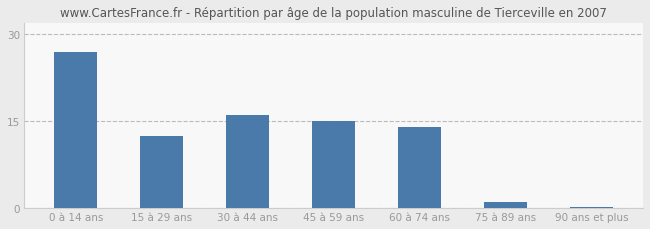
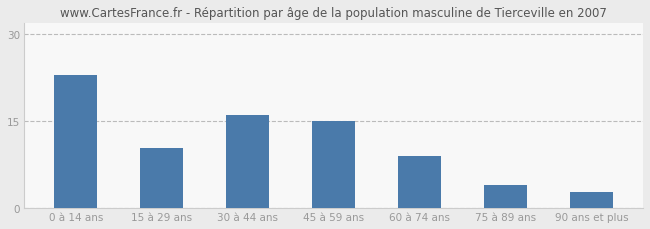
0 à 14 ans: 27.0 -> 23.0
15 à 29 ans: 12.5 -> 10.4
60 à 74 ans: 14.0 -> 9.0
75 à 89 ans: 1.0 -> 4.0
90 ans et plus: 0.1 -> 2.8
